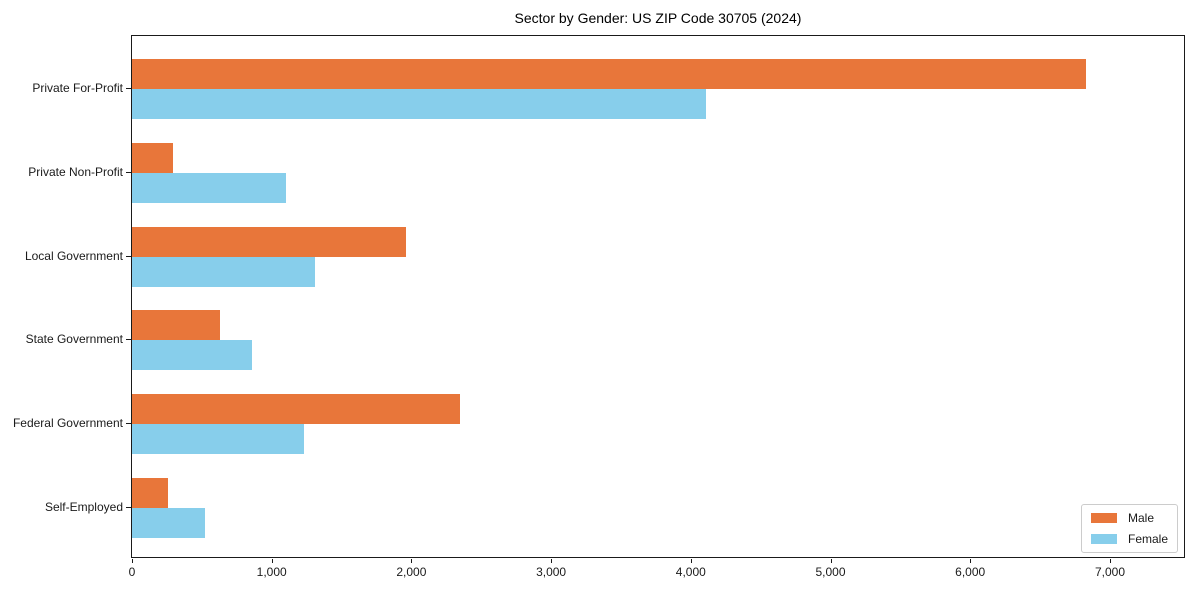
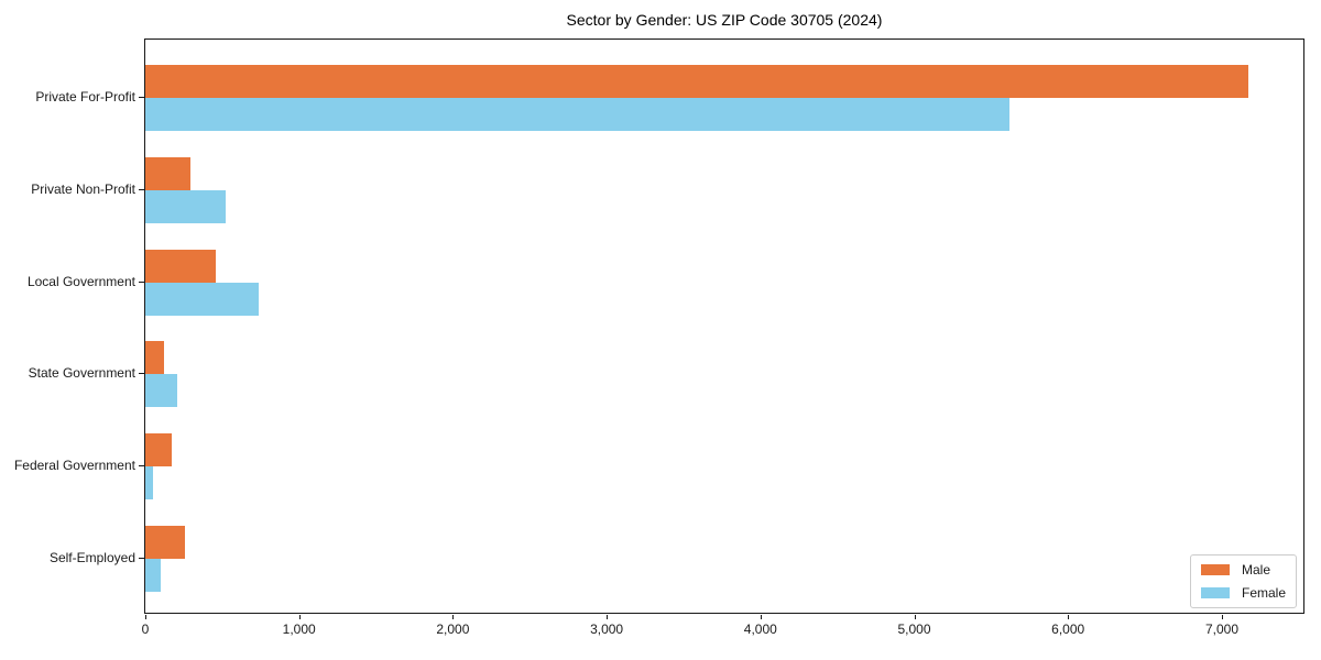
Male/Private For-Profit: 6830 -> 7170
Female/Private For-Profit: 4110 -> 5620
Female/Private Non-Profit: 1100 -> 520
Male/Local Government: 1960 -> 460
Female/Local Government: 1310 -> 740
Male/State Government: 630 -> 120
Female/State Government: 860 -> 210
Male/Federal Government: 2350 -> 170
Female/Federal Government: 1230 -> 50
Female/Self-Employed: 520 -> 100
